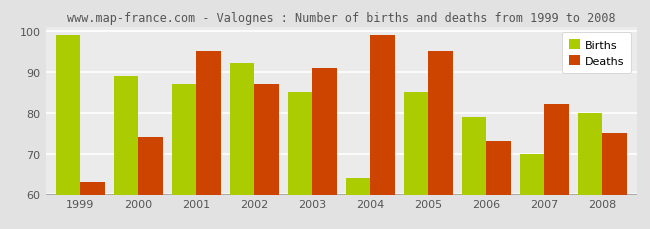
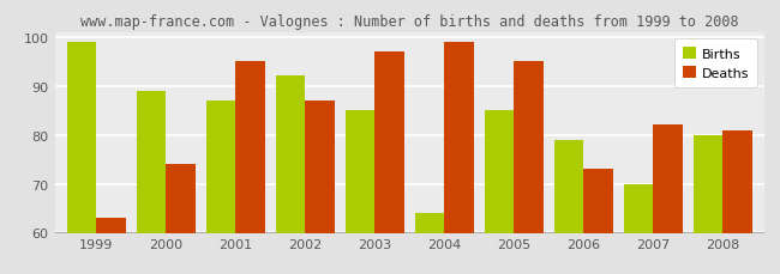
Deaths/2003: 91 -> 97
Deaths/2008: 75 -> 81
